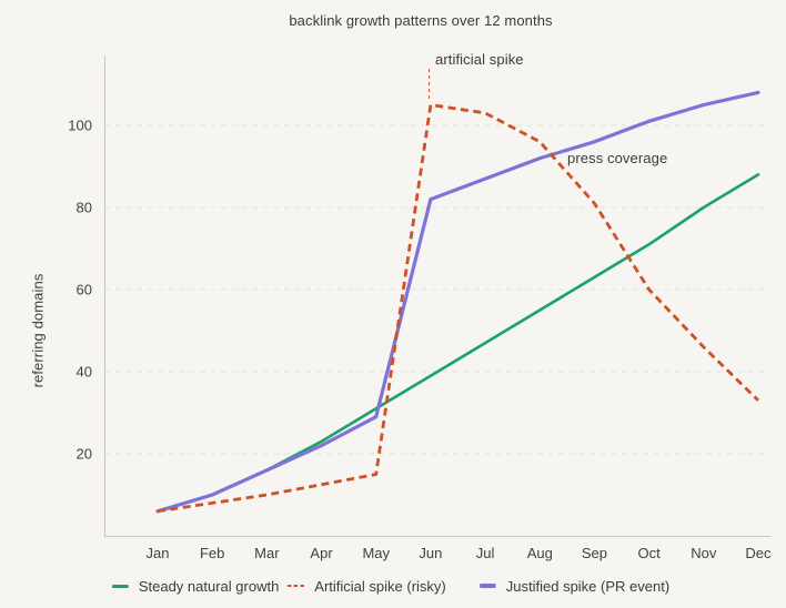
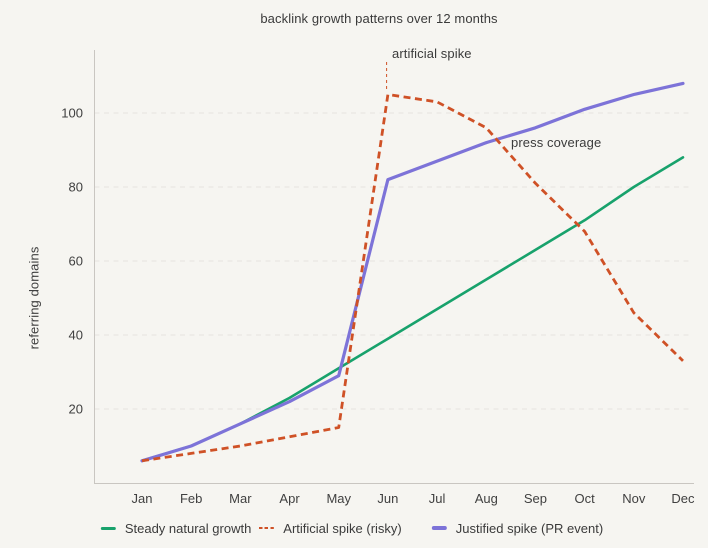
Artificial spike (risky)/Oct: 60 -> 68
